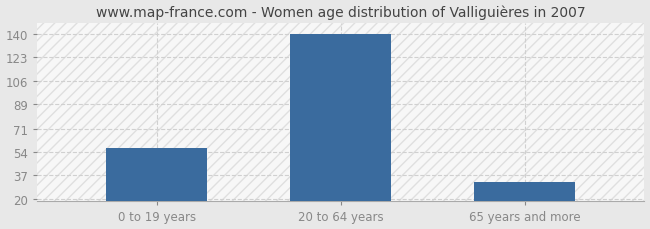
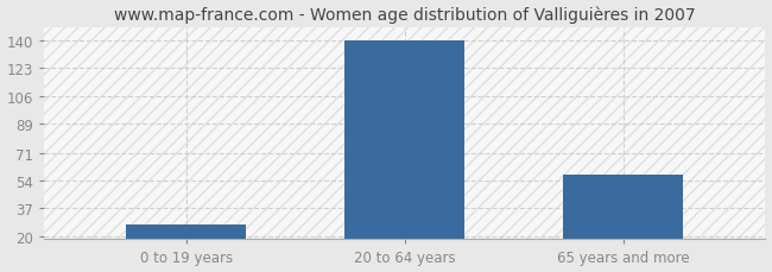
0 to 19 years: 57 -> 27
65 years and more: 32 -> 58
